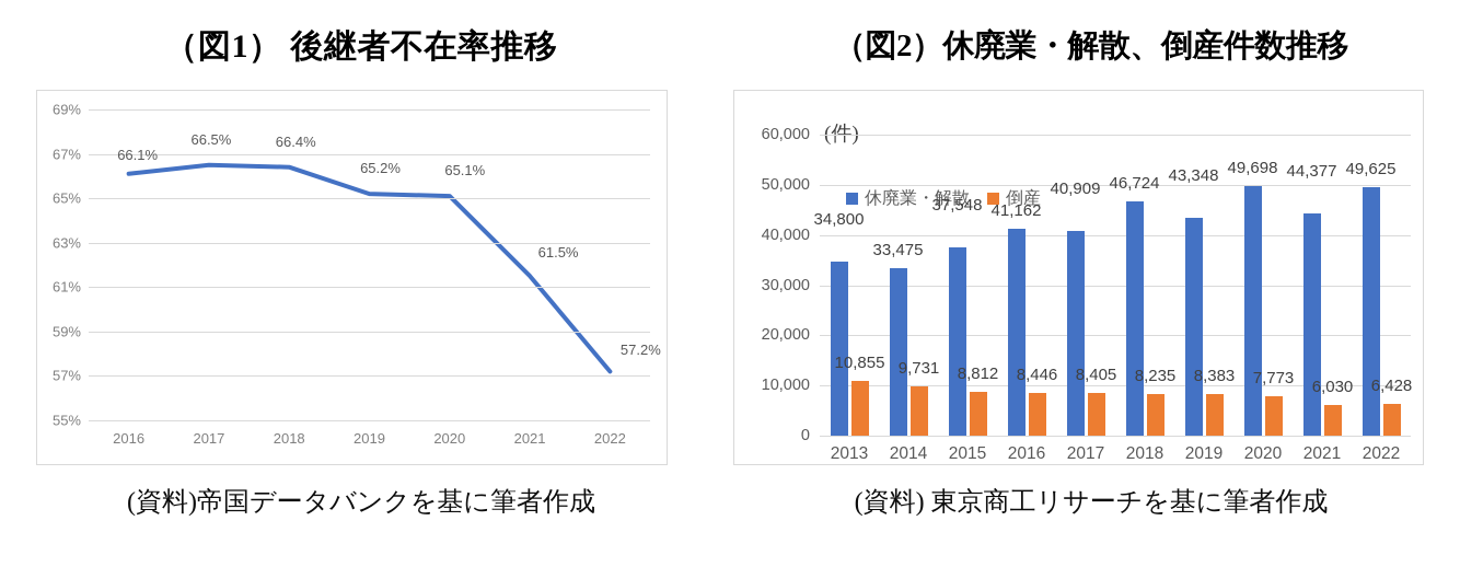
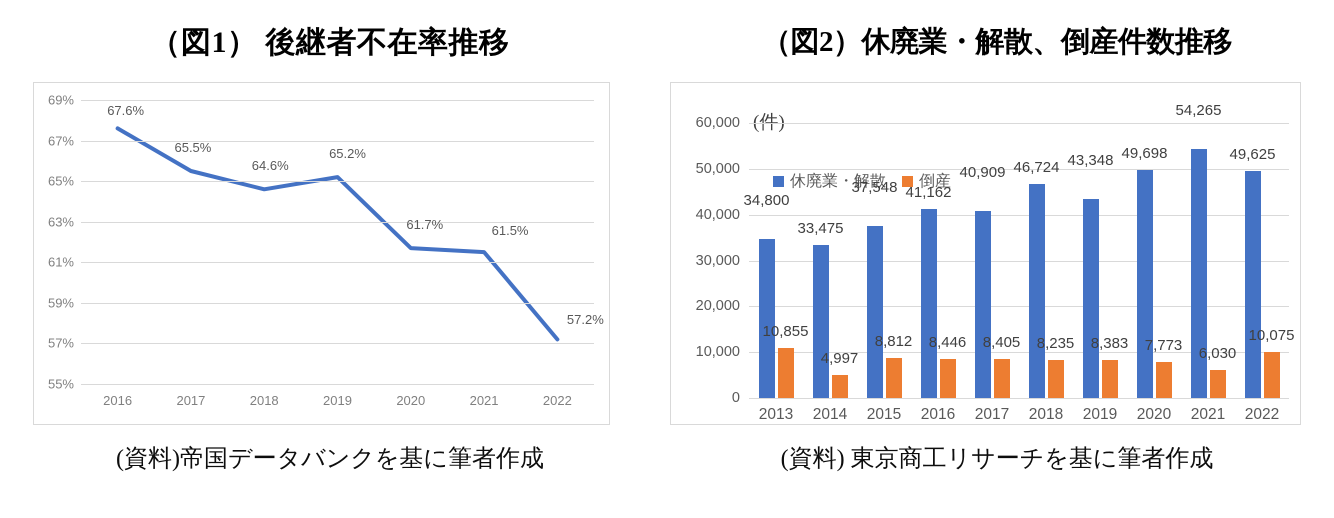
（図1） 後継者不在率推移/2016: 66.1% -> 67.6%
（図1） 後継者不在率推移/2017: 66.5% -> 65.5%
（図1） 後継者不在率推移/2018: 66.4% -> 64.6%
（図1） 後継者不在率推移/2020: 65.1% -> 61.7%
（図2）休廃業・解散、倒産件数推移/倒産/2014: 9,731 -> 4,997
（図2）休廃業・解散、倒産件数推移/休廃業・解散/2021: 44,377 -> 54,265
（図2）休廃業・解散、倒産件数推移/倒産/2022: 6,428 -> 10,075
